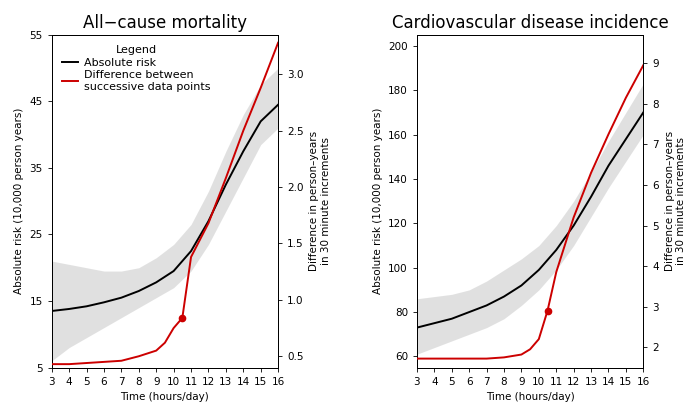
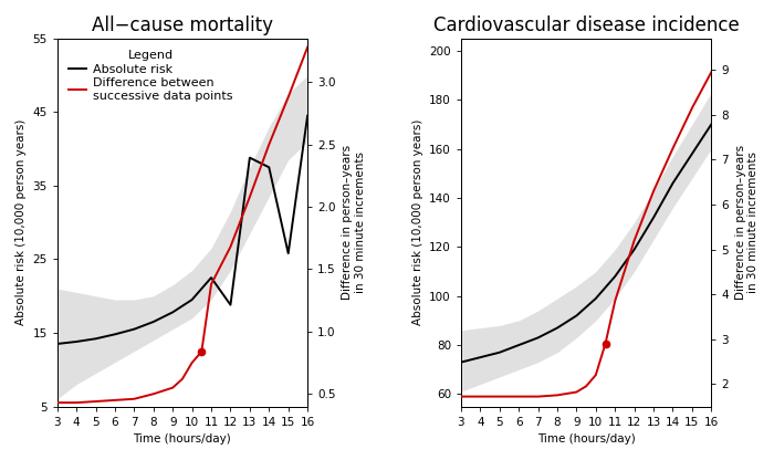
All−cause mortality/Absolute risk/12: 27.0 -> 18.8
All−cause mortality/Absolute risk/13: 32.5 -> 38.8
All−cause mortality/Absolute risk/15: 42.0 -> 25.8
